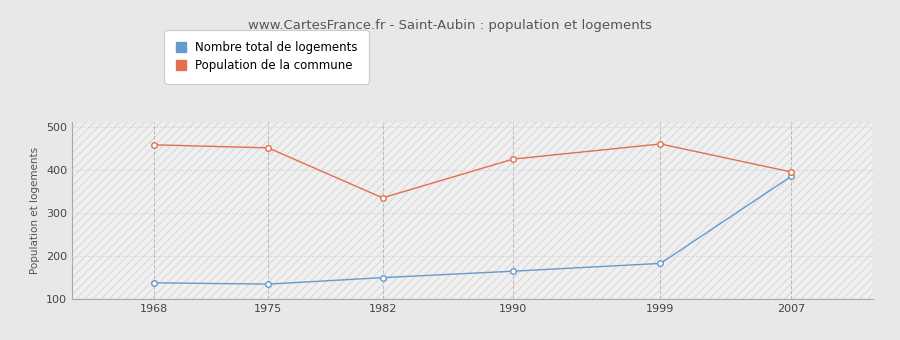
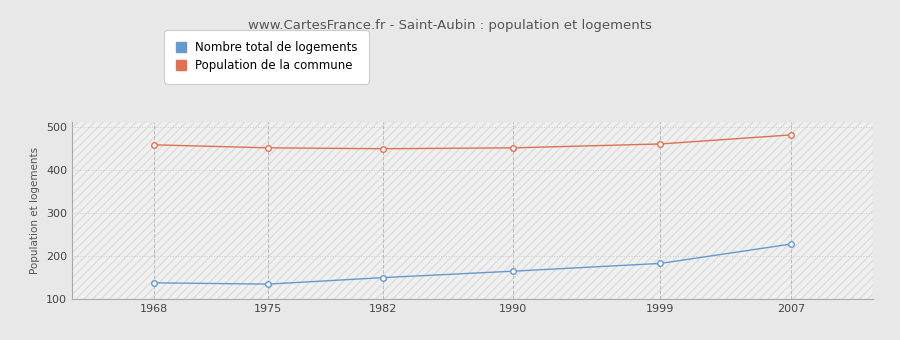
Population de la commune/1982: 335 -> 449
Population de la commune/1990: 425 -> 451
Nombre total de logements/2007: 385 -> 228
Population de la commune/2007: 395 -> 481
